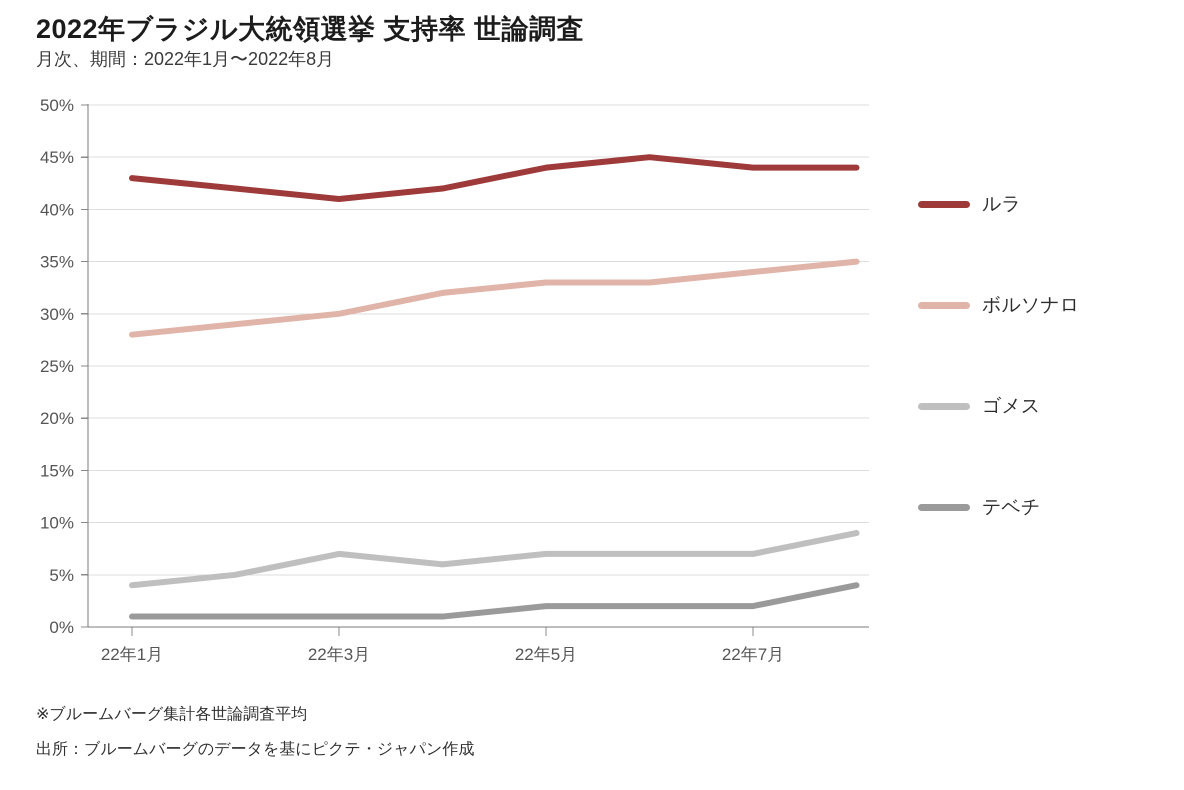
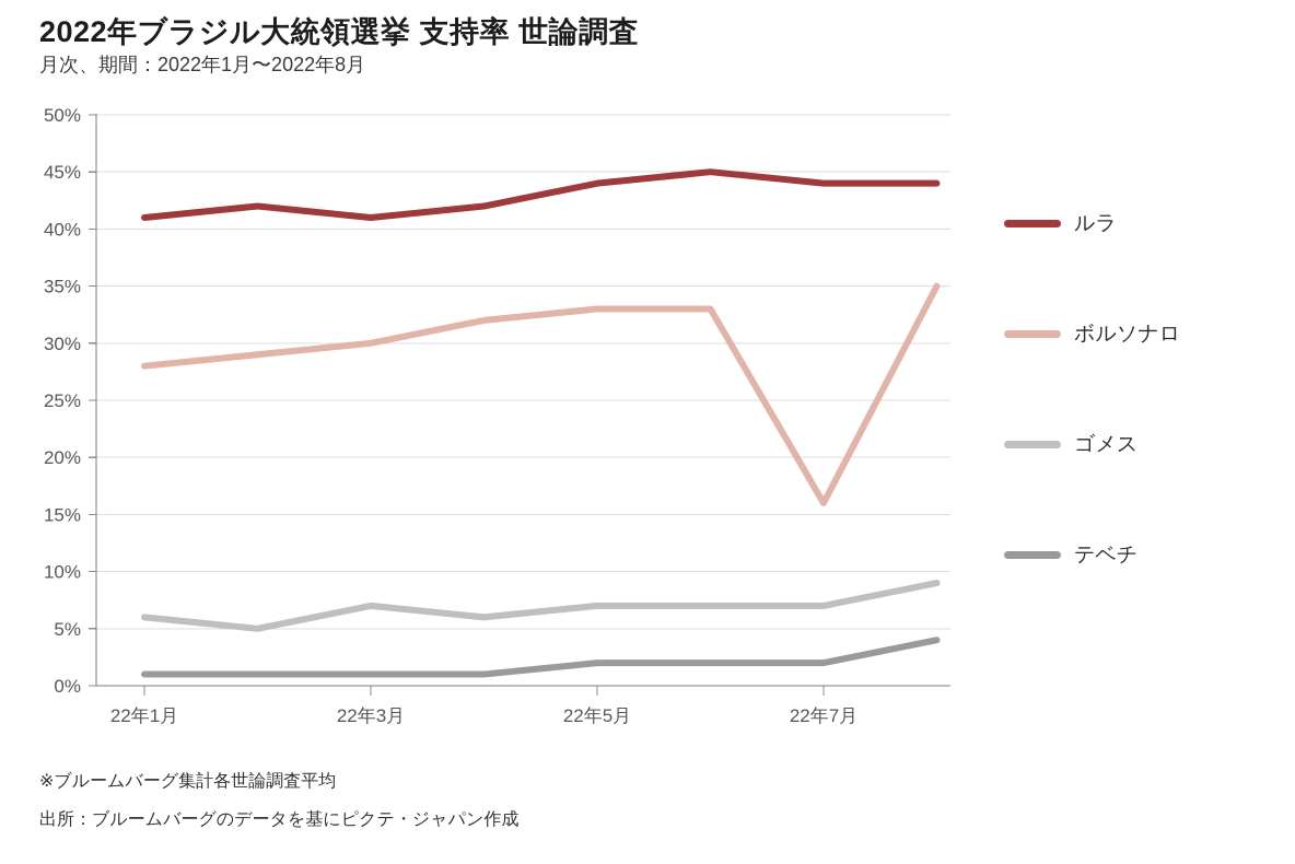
ルラ/22年1月: 43% -> 41%
ゴメス/22年1月: 4% -> 6%
ボルソナロ/22年7月: 34% -> 16%
